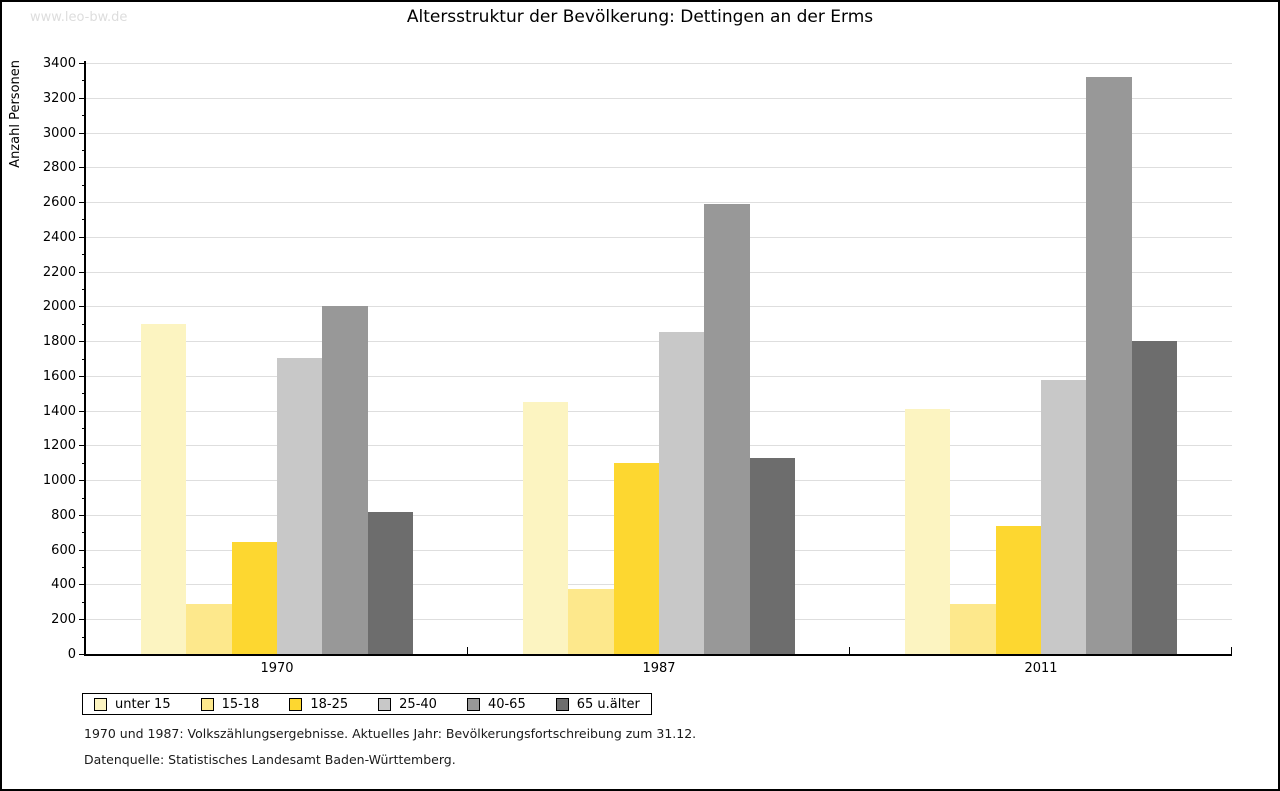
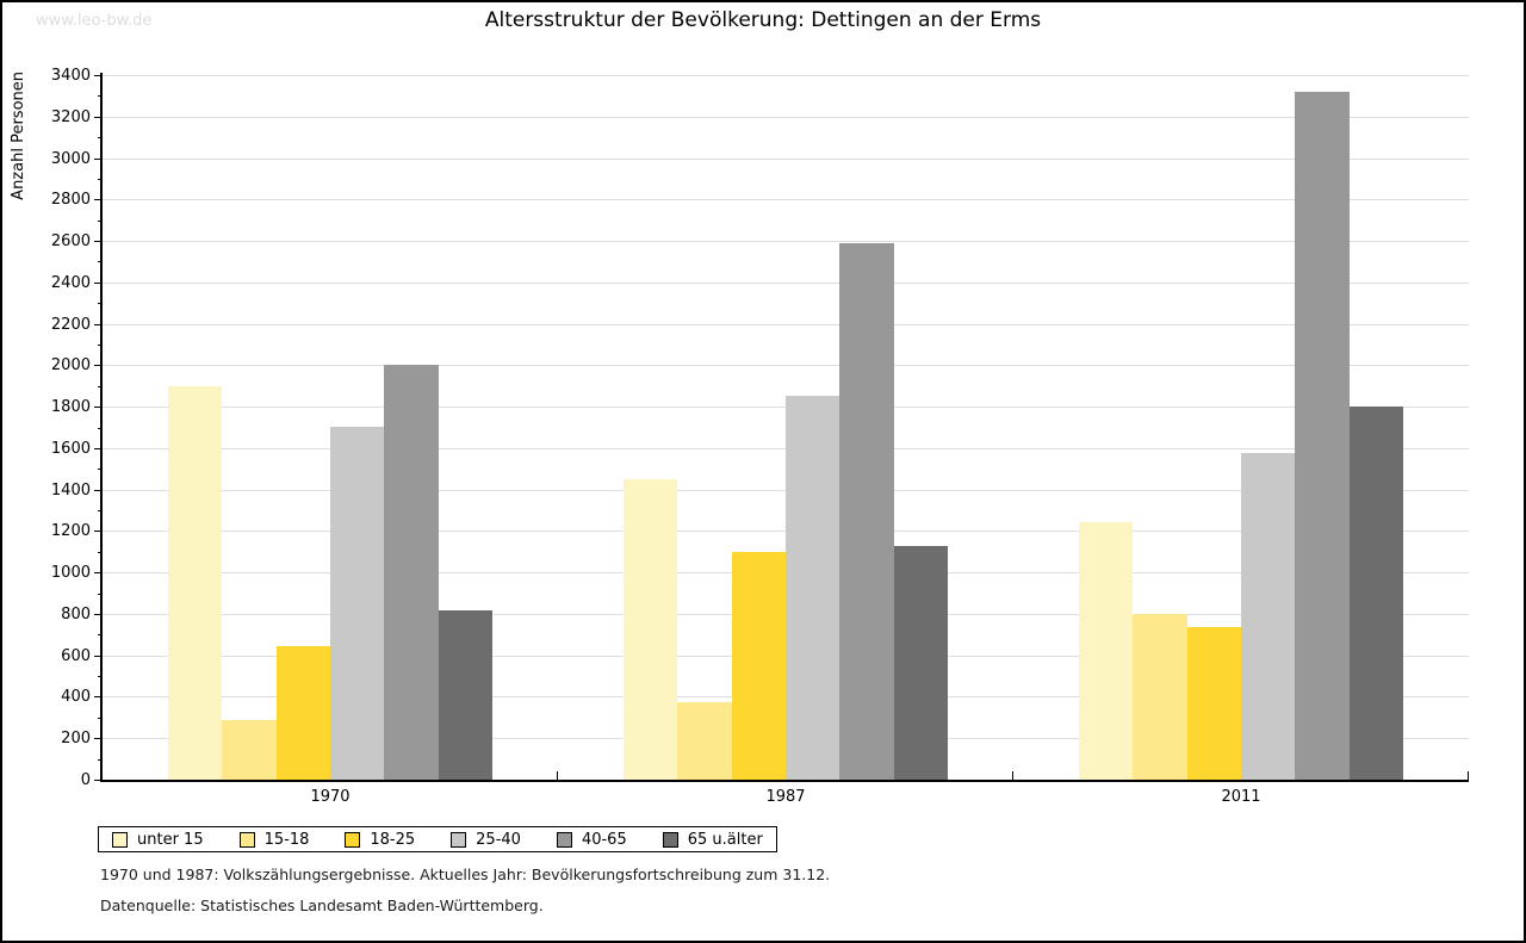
unter 15/2011: 1410 -> 1240
15-18/2011: 290 -> 800
